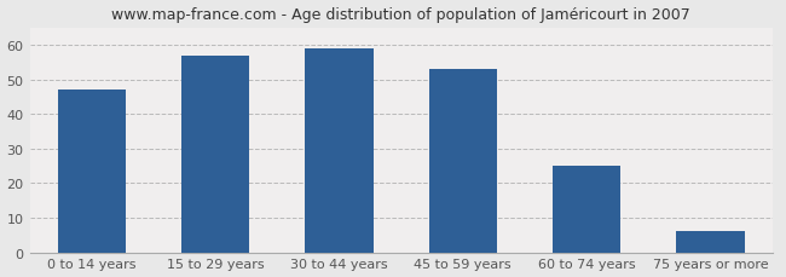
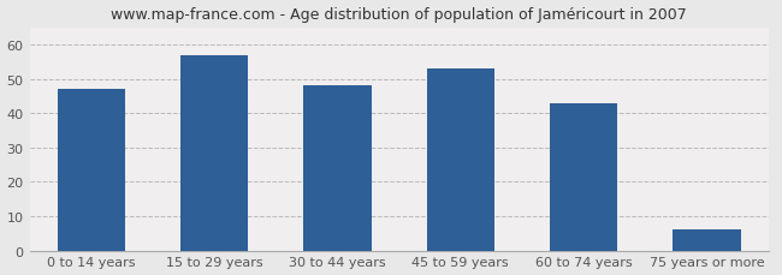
30 to 44 years: 59 -> 48
60 to 74 years: 25 -> 43
